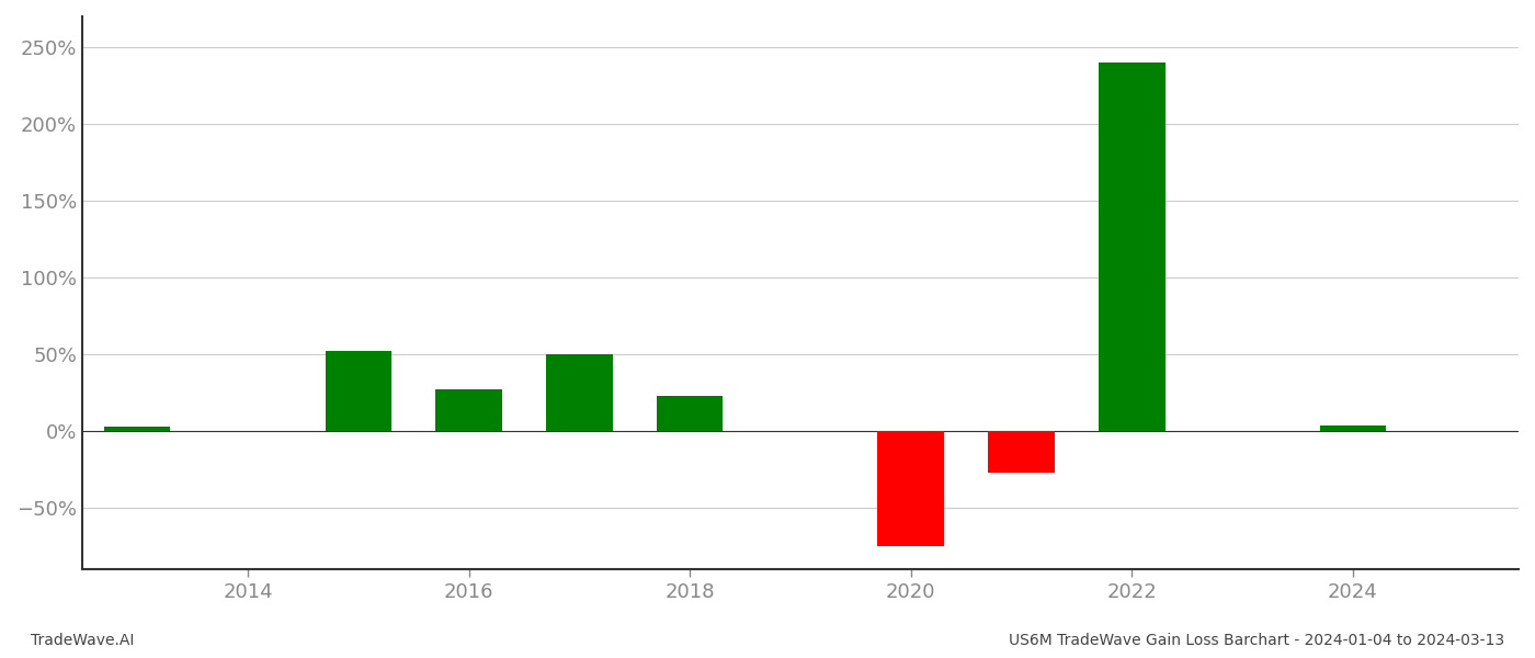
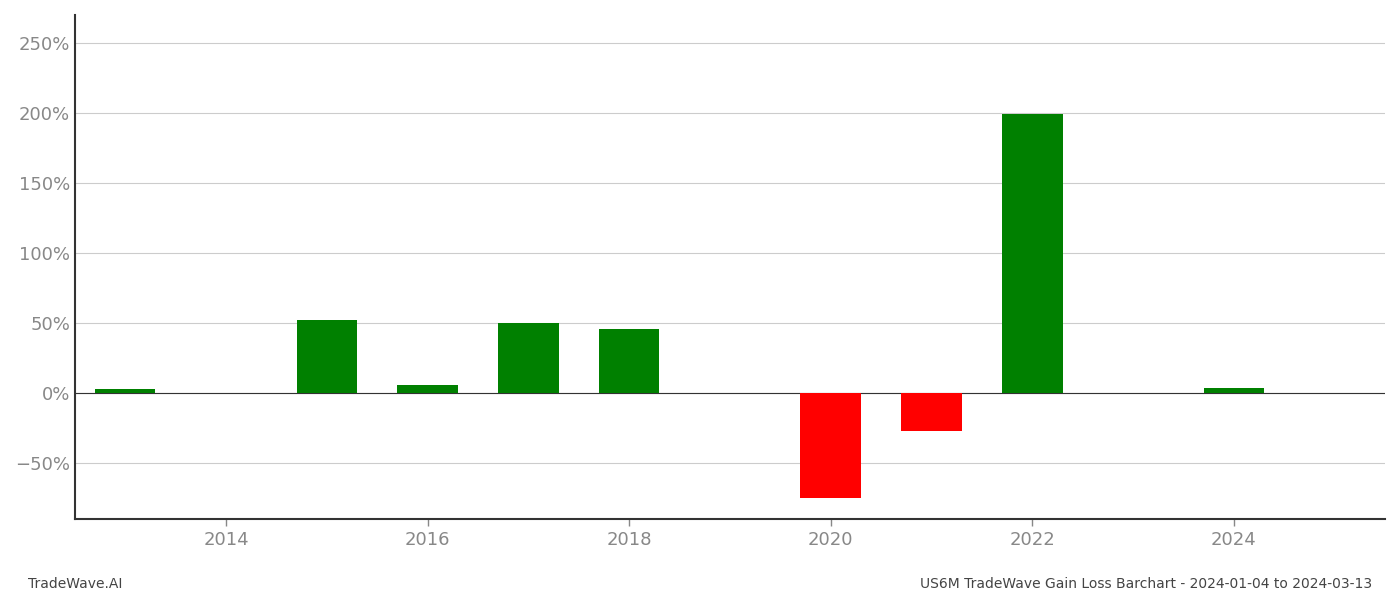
2016: 27% -> 6%
2018: 23% -> 46%
2022: 240% -> 199%
